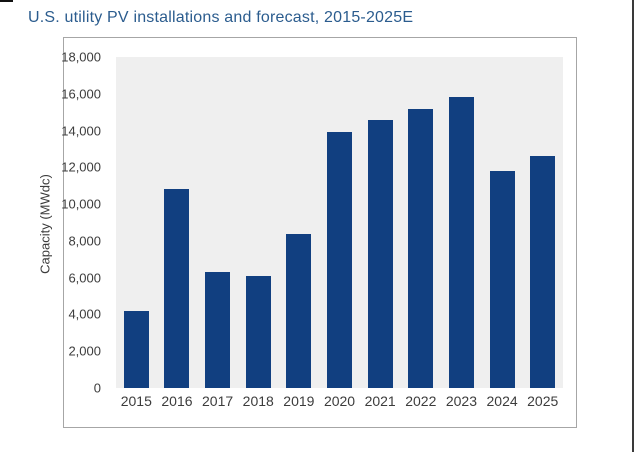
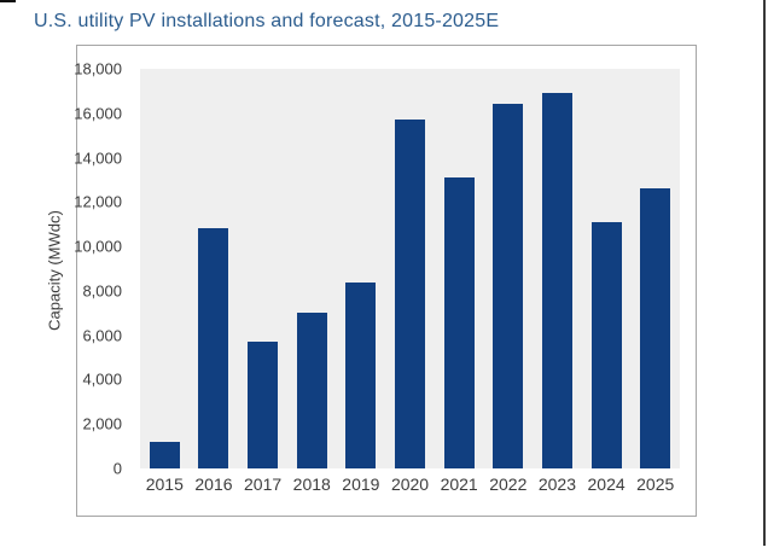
2015: 4200 -> 1200
2017: 6300 -> 5700
2018: 6100 -> 7000
2020: 13900 -> 15700
2021: 14600 -> 13100
2022: 15200 -> 16400
2023: 15800 -> 16900
2024: 11800 -> 11100
